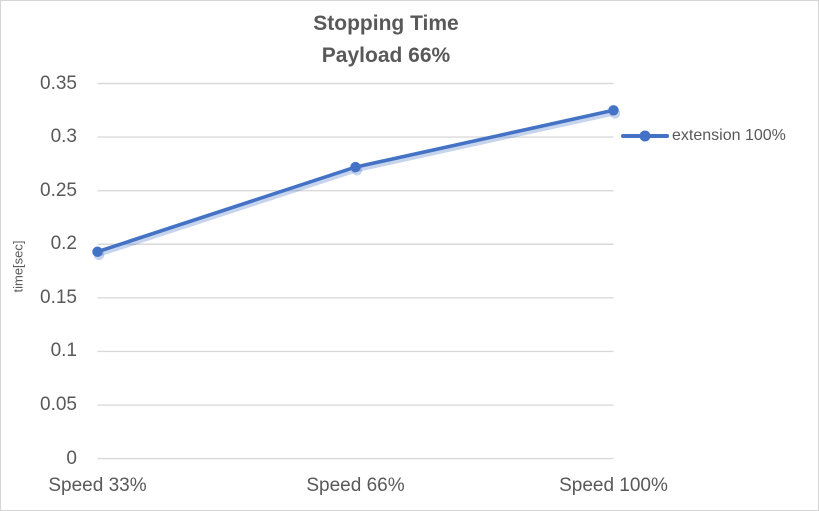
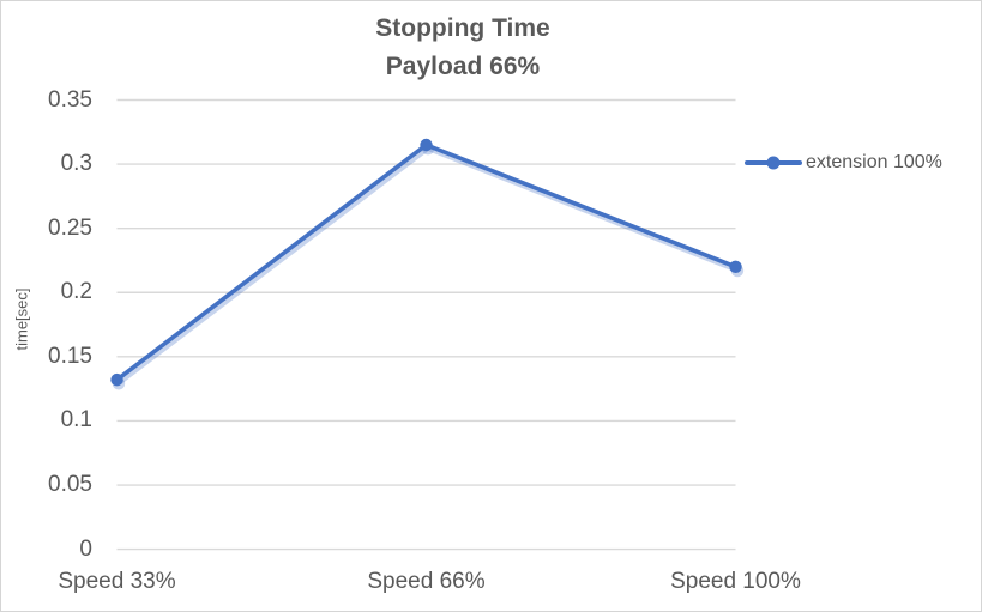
Speed 33%: 0.193 -> 0.132
Speed 66%: 0.272 -> 0.315
Speed 100%: 0.325 -> 0.220
